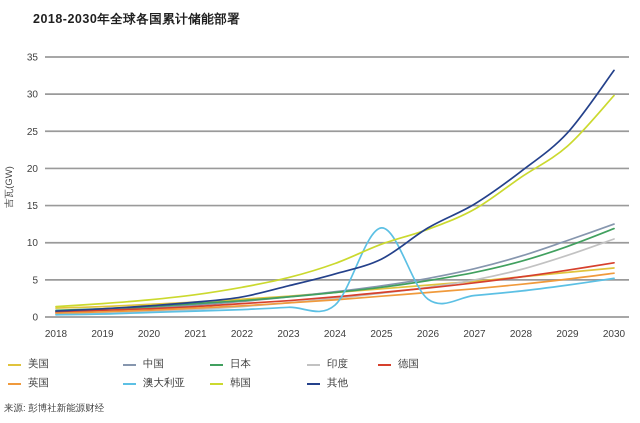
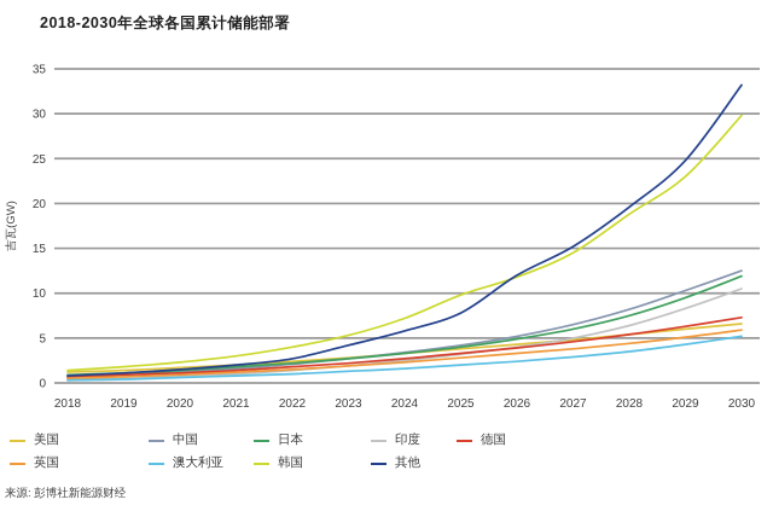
澳大利亚/2025: 12 -> 2
